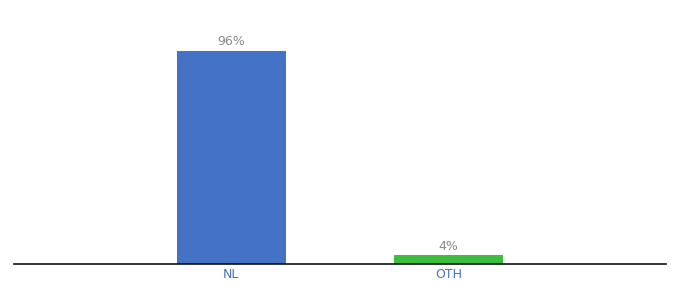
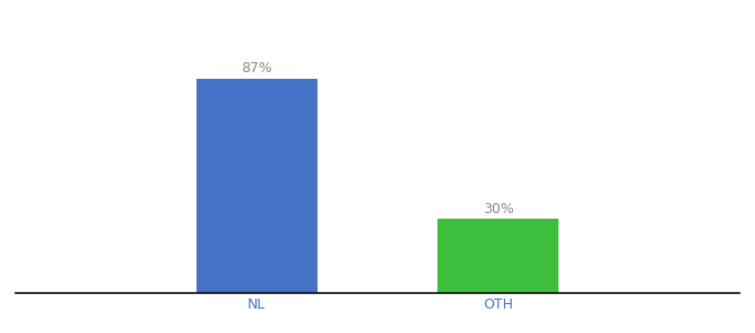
NL: 96% -> 87%
OTH: 4% -> 30%
